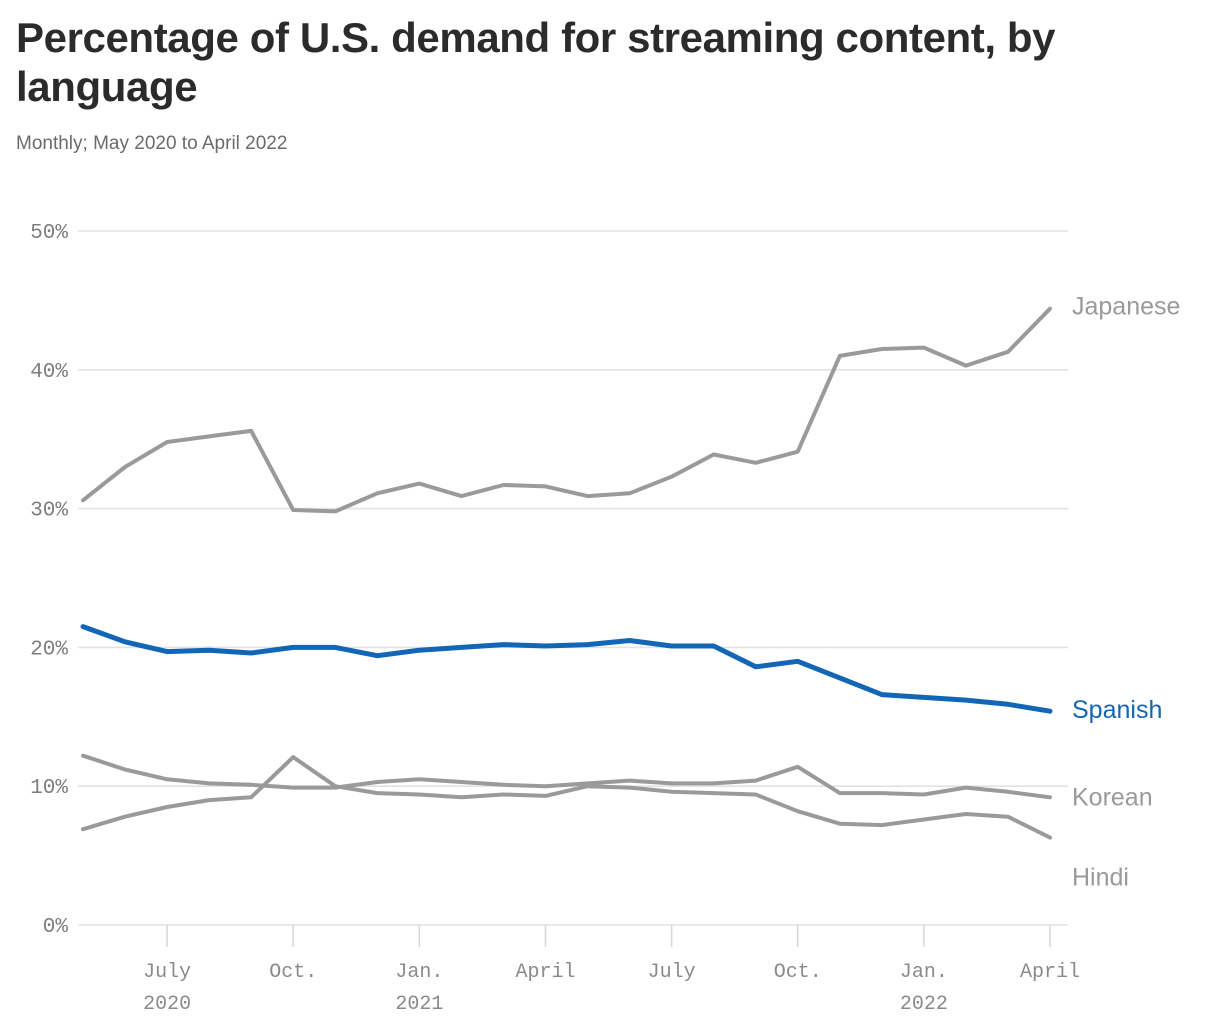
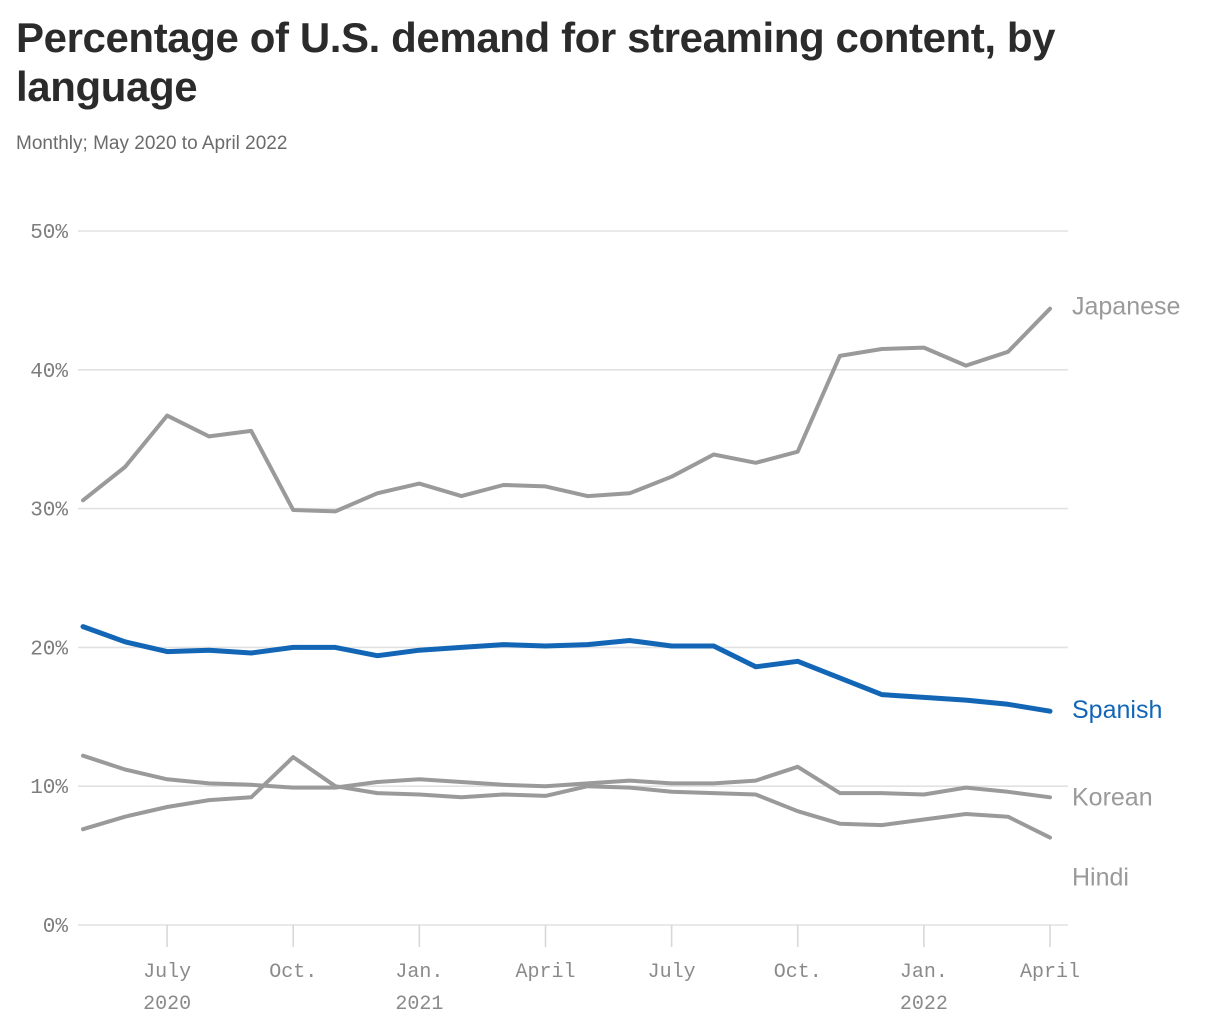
Japanese/July 2020: 34.8% -> 36.7%
